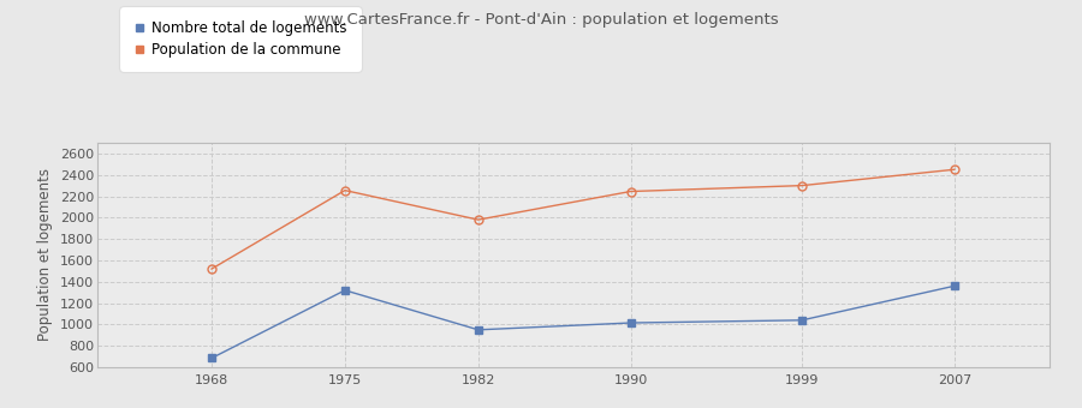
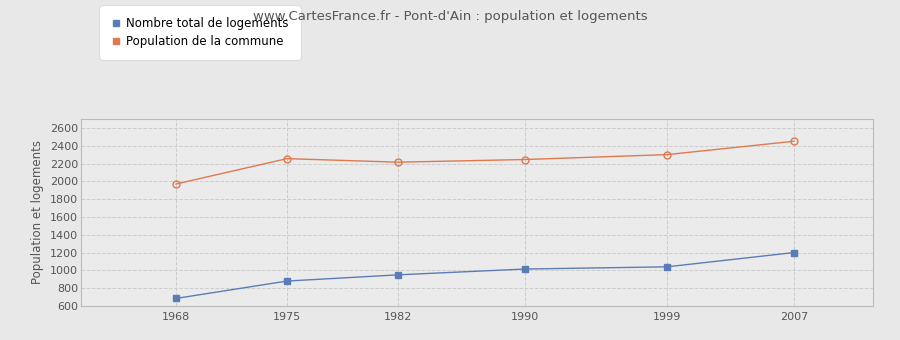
Population de la commune/1968: 1520 -> 1970
Nombre total de logements/1975: 1320 -> 880
Population de la commune/1982: 1980 -> 2220
Nombre total de logements/2007: 1360 -> 1200
